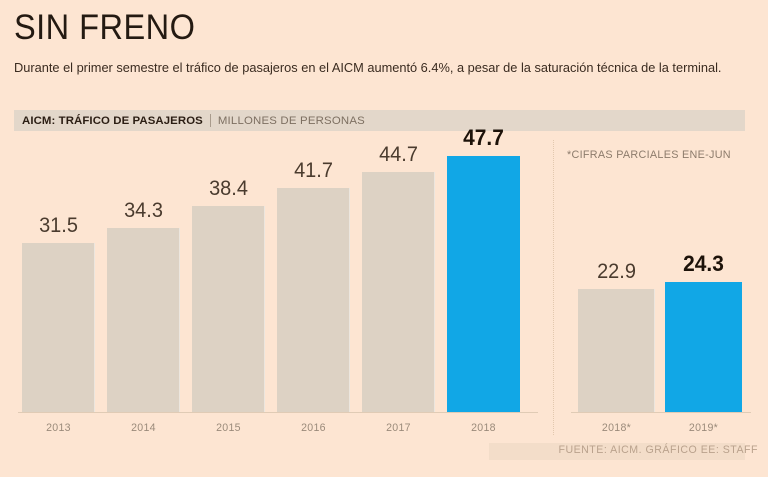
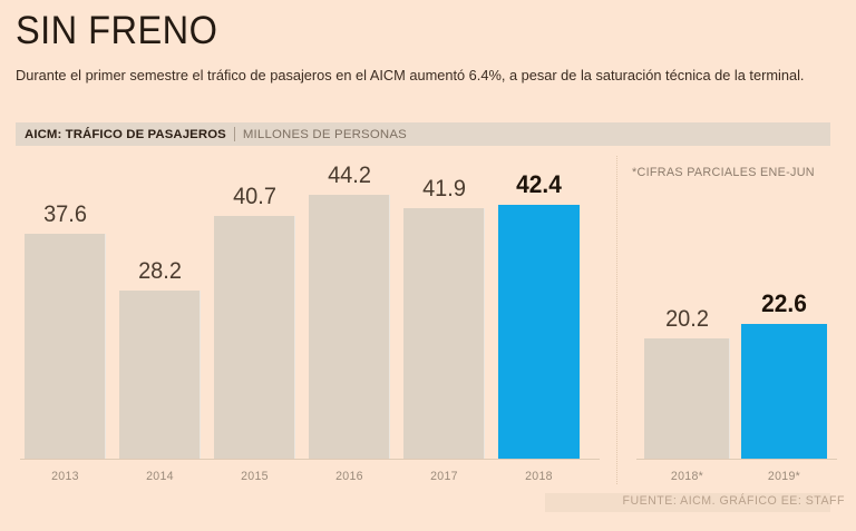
AICM: TRÁFICO DE PASAJEROS/2013: 31.5 -> 37.6
AICM: TRÁFICO DE PASAJEROS/2014: 34.3 -> 28.2
AICM: TRÁFICO DE PASAJEROS/2015: 38.4 -> 40.7
AICM: TRÁFICO DE PASAJEROS/2016: 41.7 -> 44.2
AICM: TRÁFICO DE PASAJEROS/2017: 44.7 -> 41.9
AICM: TRÁFICO DE PASAJEROS/2018: 47.7 -> 42.4
*CIFRAS PARCIALES ENE-JUN/2018*: 22.9 -> 20.2
*CIFRAS PARCIALES ENE-JUN/2019*: 24.3 -> 22.6
